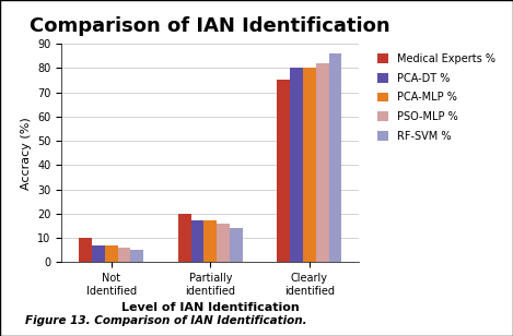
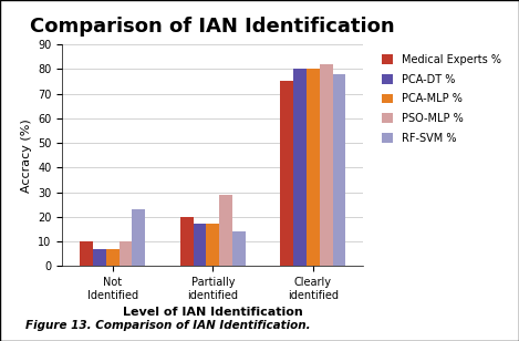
PSO-MLP %/Not Identified: 6 -> 10
RF-SVM %/Not Identified: 5 -> 23
PSO-MLP %/Partially identified: 16 -> 29
RF-SVM %/Clearly identified: 86 -> 78
